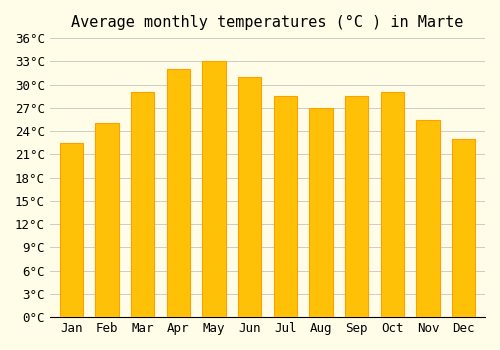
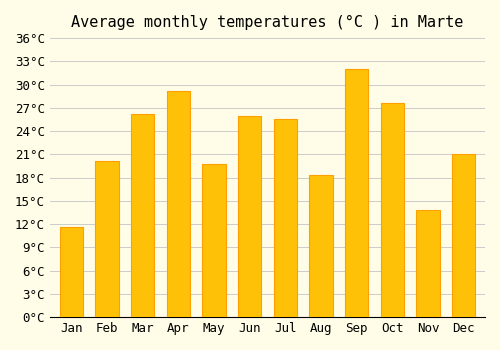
Jan: 22.5°C -> 11.6°C
Feb: 25.0°C -> 20.2°C
Mar: 29.0°C -> 26.2°C
Apr: 32.0°C -> 29.2°C
May: 33.0°C -> 19.8°C
Jun: 31.0°C -> 26.0°C
Jul: 28.5°C -> 25.6°C
Aug: 27.0°C -> 18.4°C
Sep: 28.5°C -> 32.0°C
Oct: 29.0°C -> 27.6°C
Nov: 25.5°C -> 13.8°C
Dec: 23.0°C -> 21.0°C
